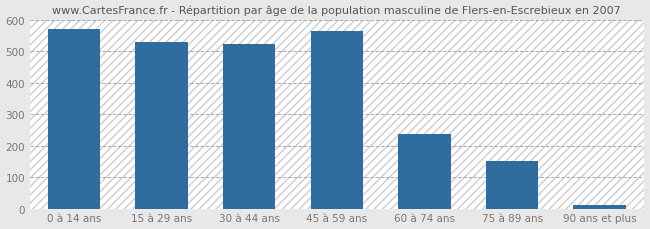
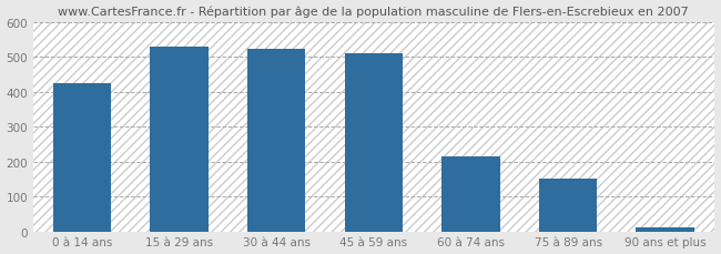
0 à 14 ans: 570 -> 425
45 à 59 ans: 565 -> 510
60 à 74 ans: 238 -> 215
